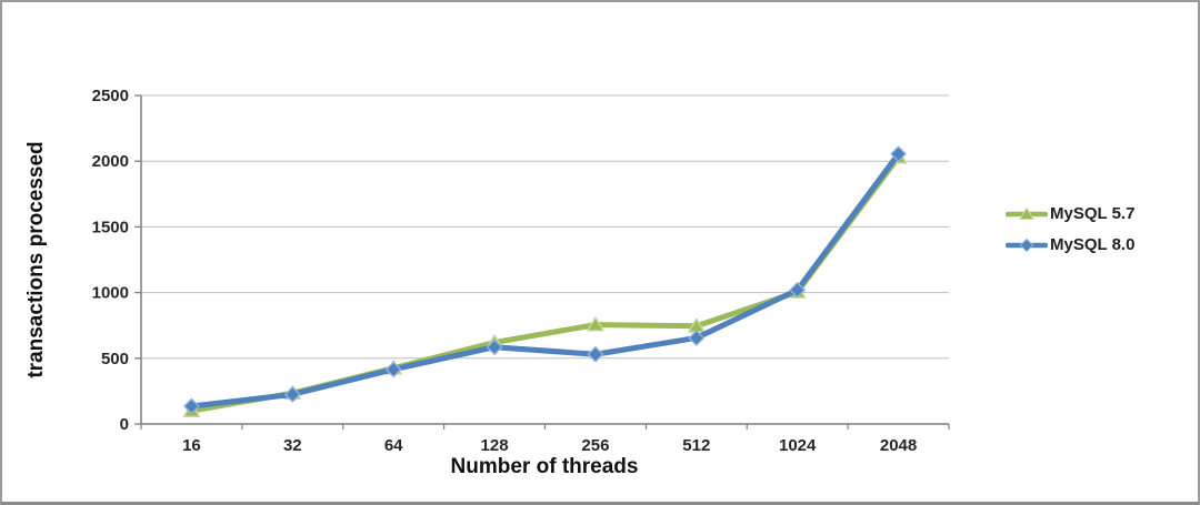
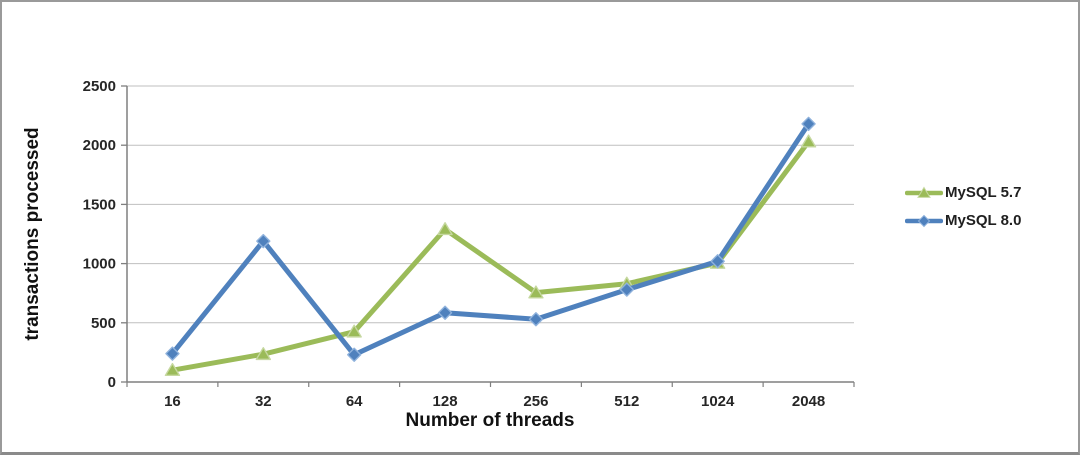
MySQL 8.0/16: 140 -> 240
MySQL 8.0/32: 220 -> 1190
MySQL 8.0/64: 420 -> 230
MySQL 5.7/128: 620 -> 1290
MySQL 5.7/512: 740 -> 830
MySQL 8.0/512: 660 -> 780
MySQL 8.0/2048: 2060 -> 2180
